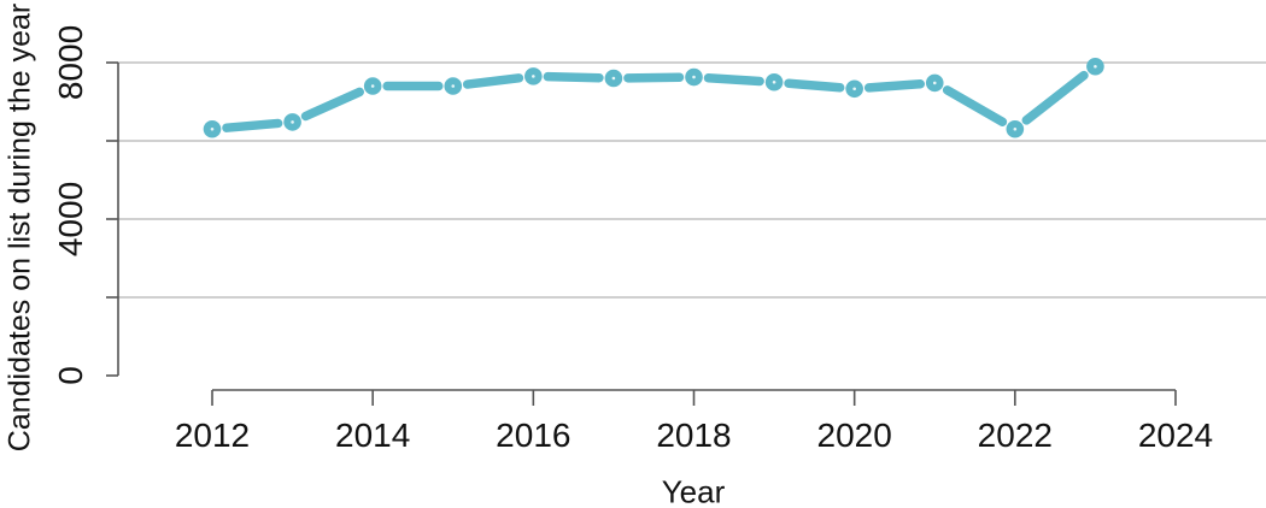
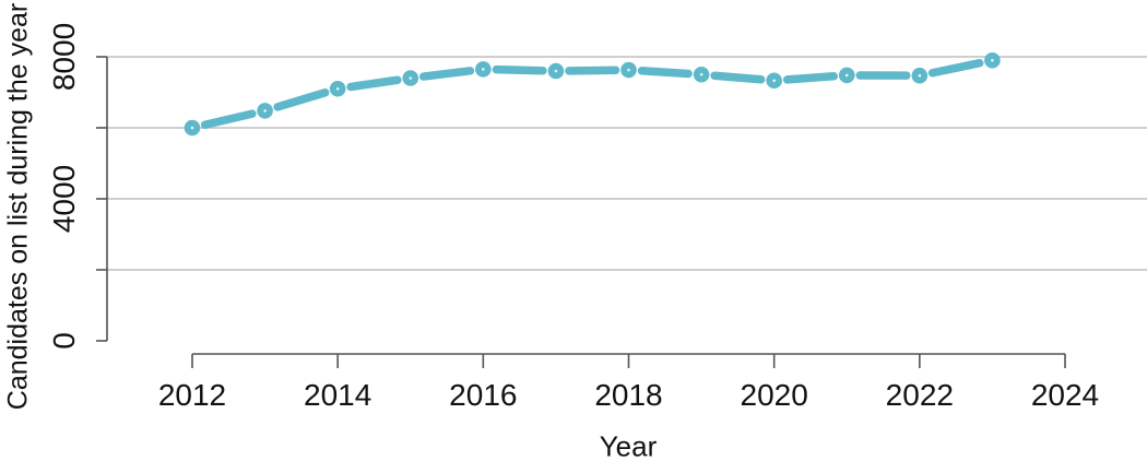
2012: 6300 -> 6000
2014: 7400 -> 7100
2022: 6300 -> 7500
